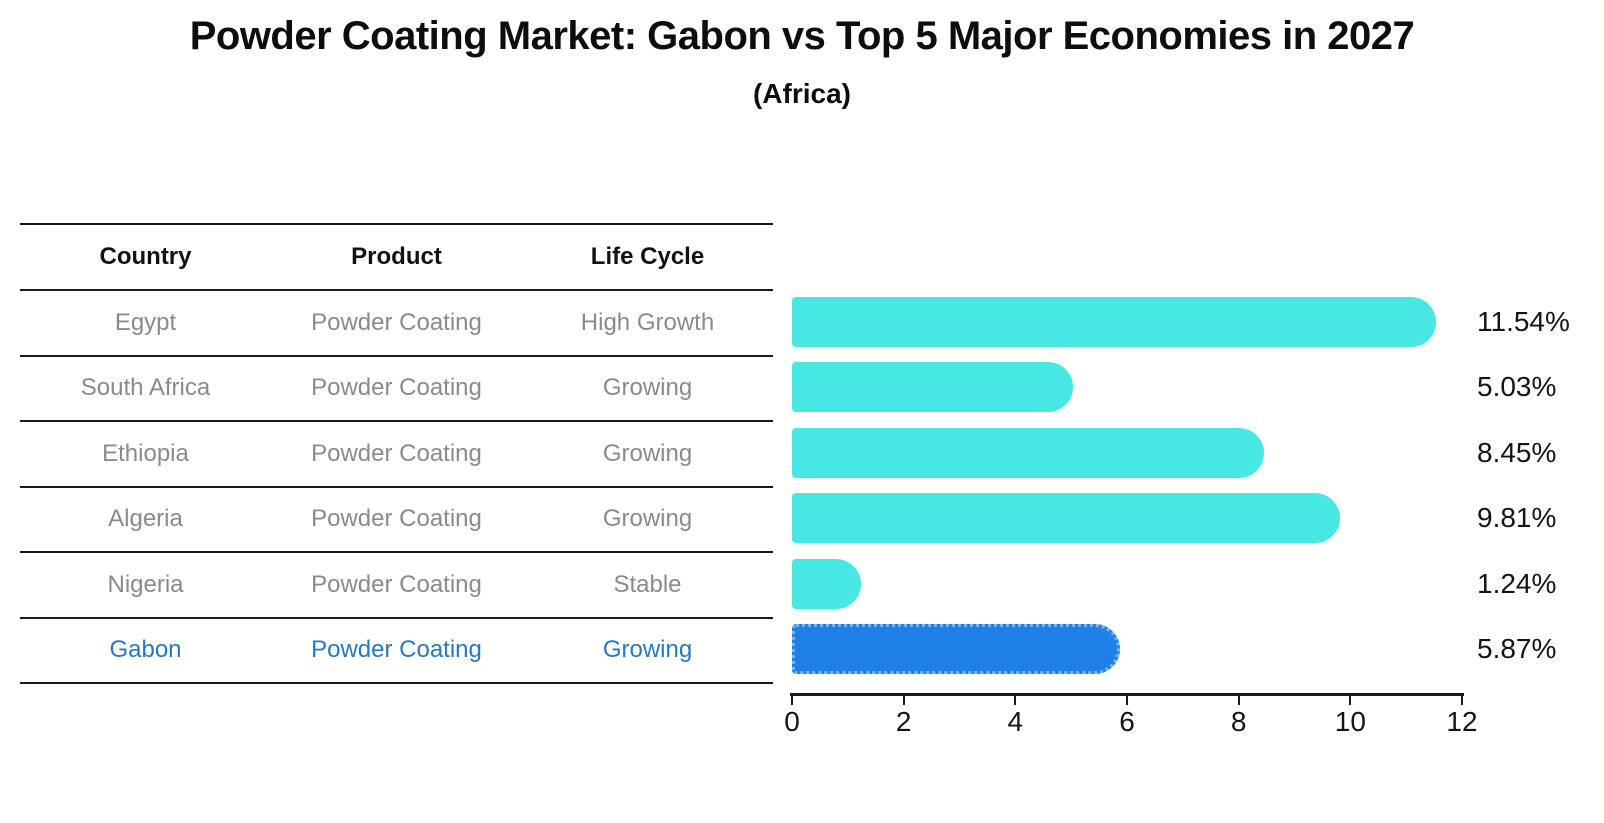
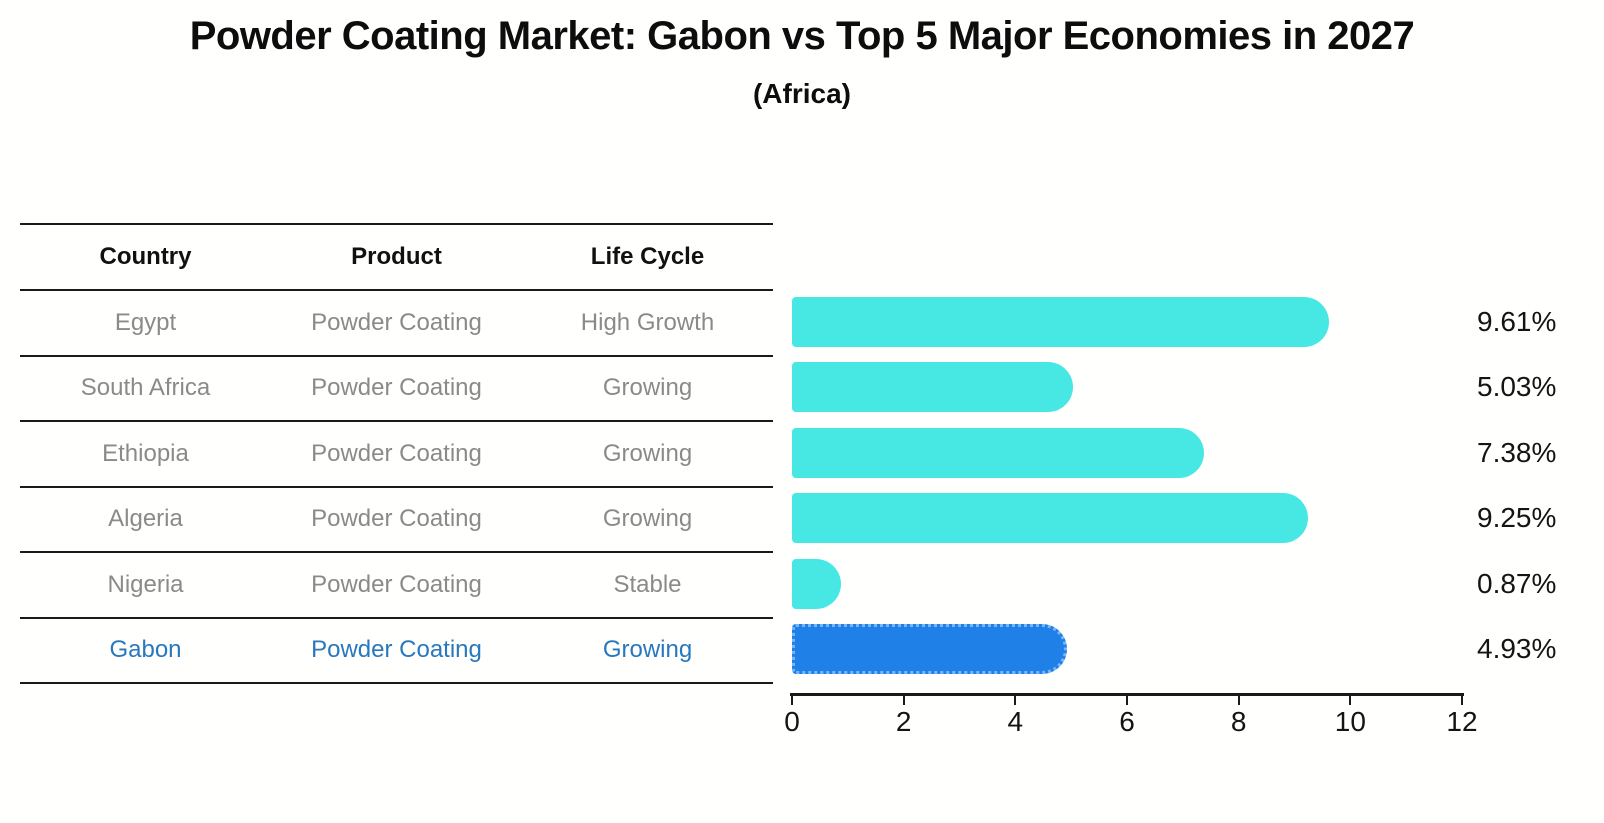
Egypt: 11.54% -> 9.61%
Ethiopia: 8.45% -> 7.38%
Algeria: 9.81% -> 9.25%
Nigeria: 1.24% -> 0.87%
Gabon: 5.87% -> 4.93%
